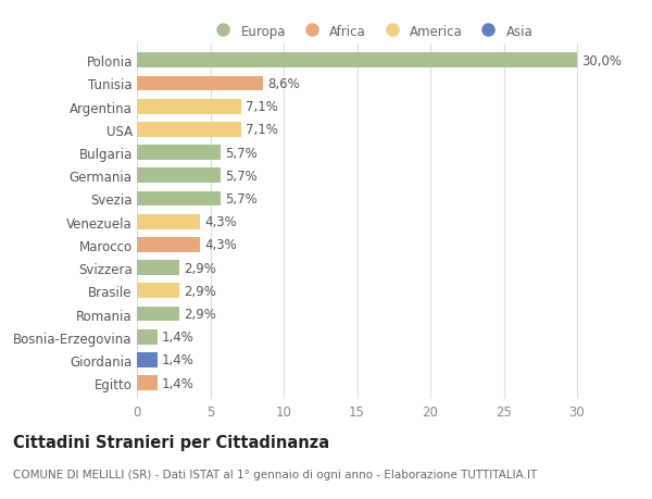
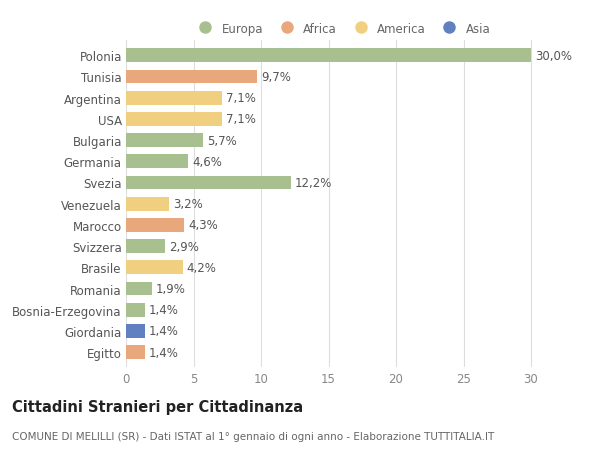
Tunisia: 8,6% -> 9,7%
Germania: 5,7% -> 4,6%
Svezia: 5,7% -> 12,2%
Venezuela: 4,3% -> 3,2%
Brasile: 2,9% -> 4,2%
Romania: 2,9% -> 1,9%
